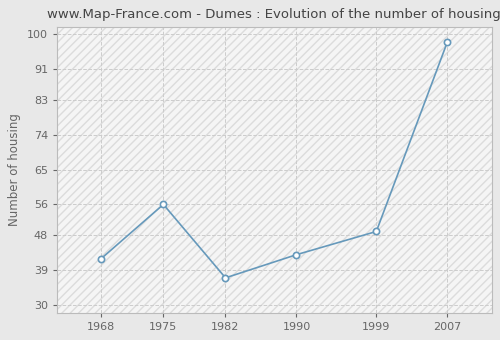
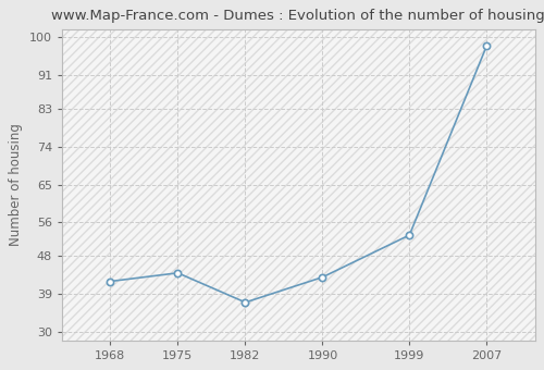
1975: 56 -> 44
1999: 49 -> 53
